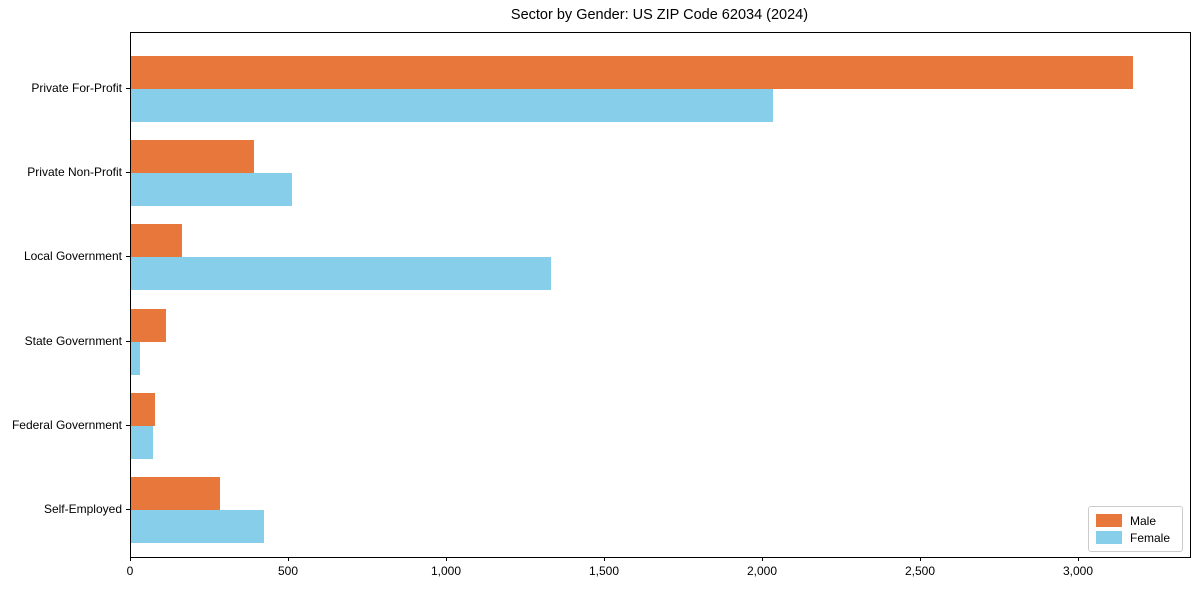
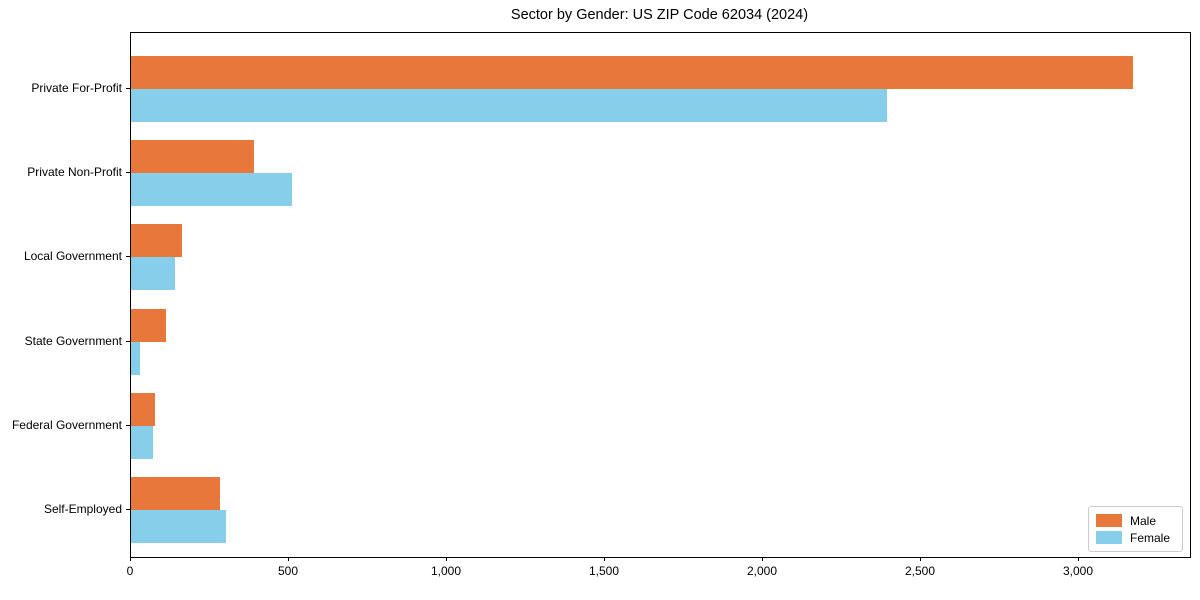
Female/Private For-Profit: 2030 -> 2390
Female/Local Government: 1330 -> 140
Female/Self-Employed: 420 -> 300
